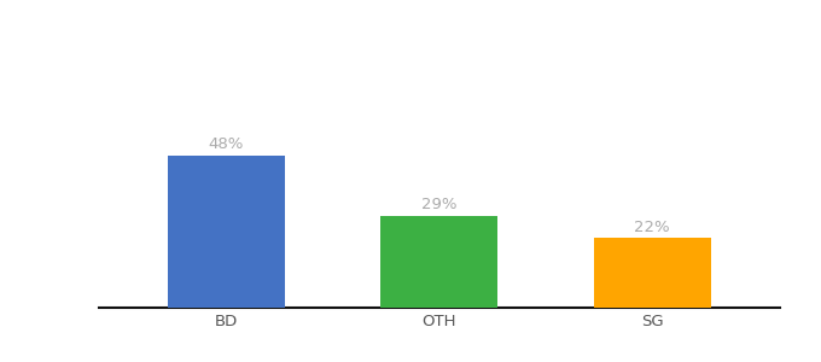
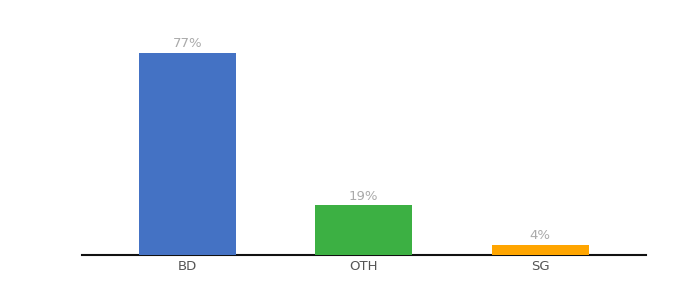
BD: 48% -> 77%
OTH: 29% -> 19%
SG: 22% -> 4%
